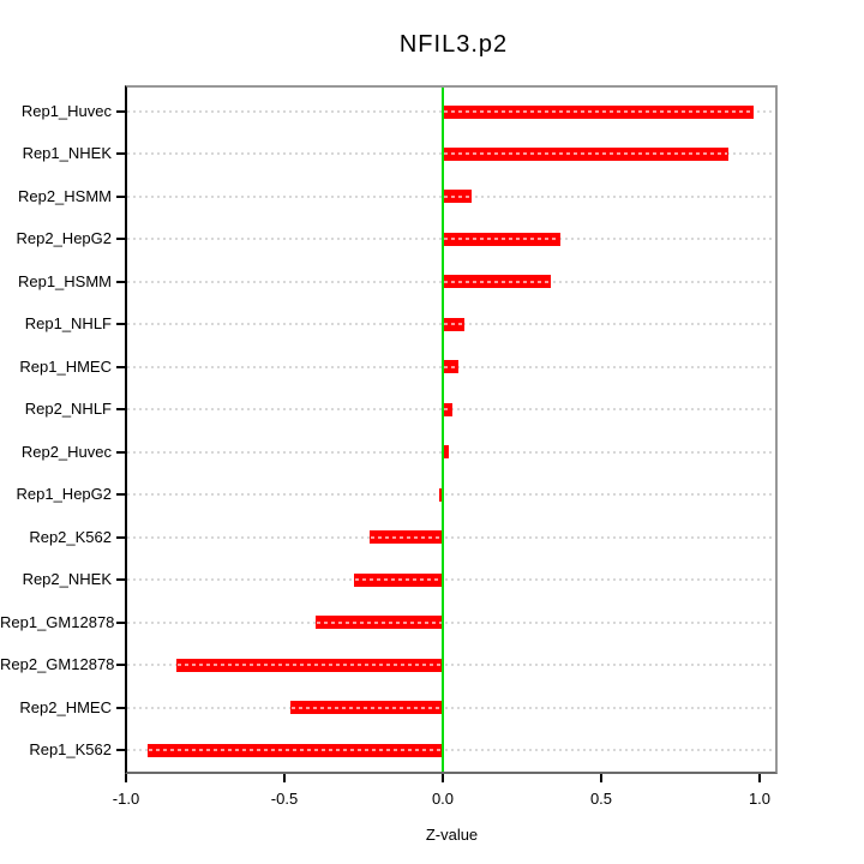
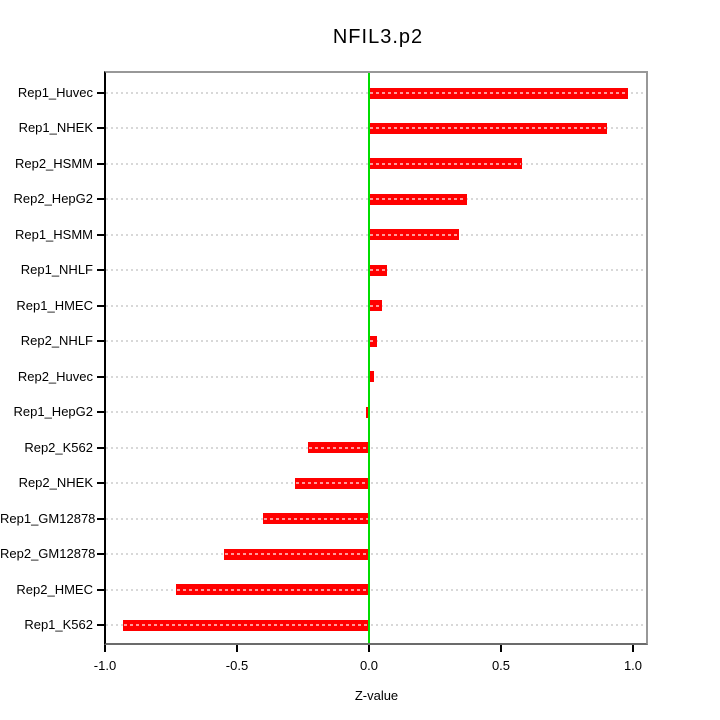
Rep2_HSMM: 0.09 -> 0.58
Rep2_GM12878: -0.84 -> -0.55
Rep2_HMEC: -0.48 -> -0.73
